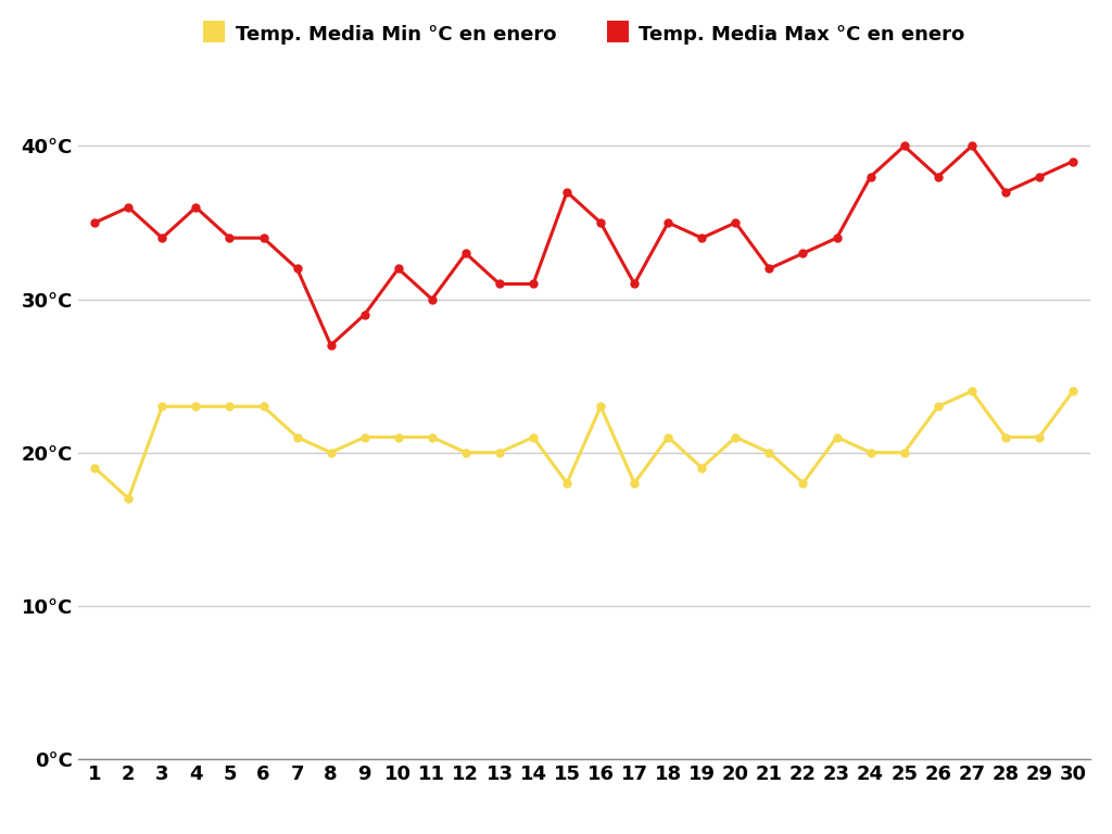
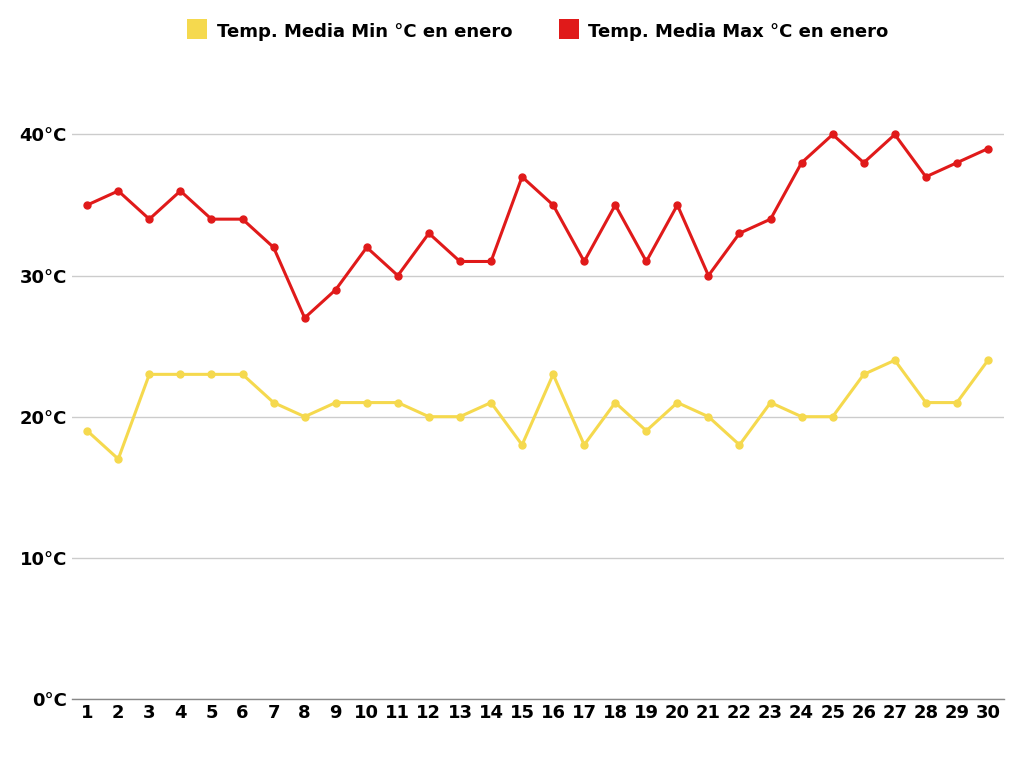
Temp. Media Max °C en enero/19: 34°C -> 31°C
Temp. Media Max °C en enero/21: 32°C -> 30°C
